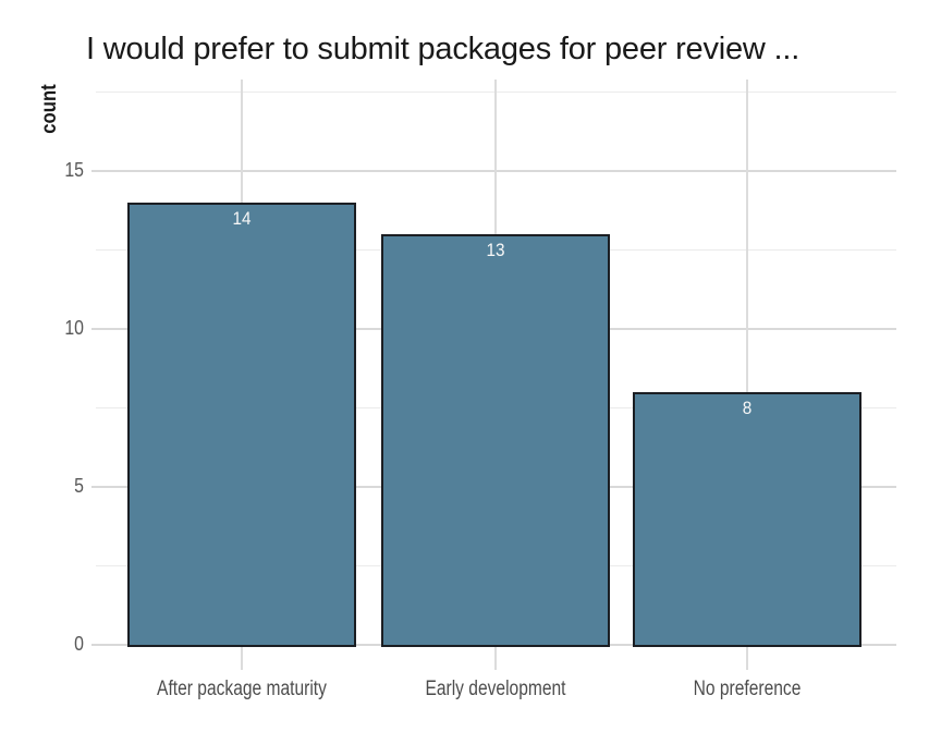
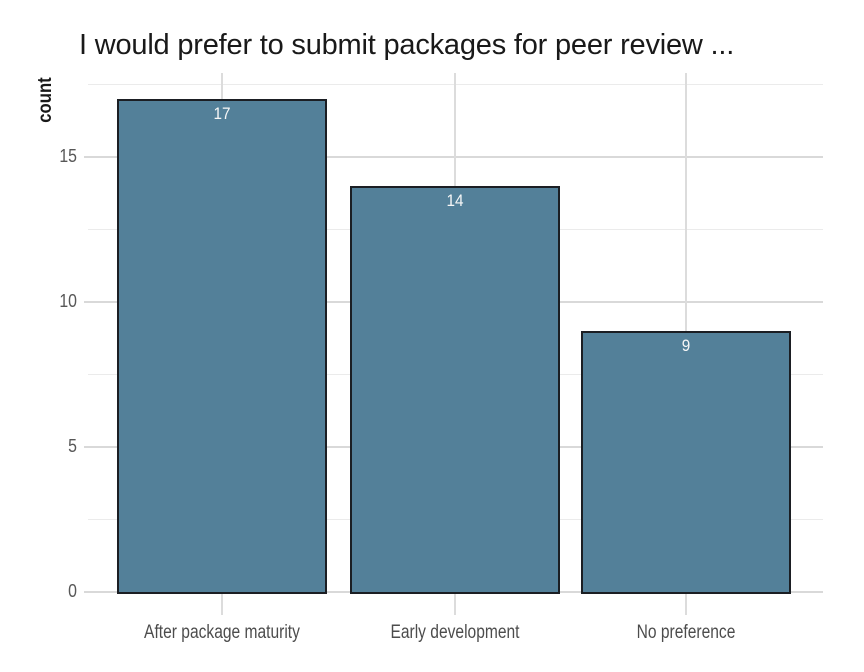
After package maturity: 14 -> 17
Early development: 13 -> 14
No preference: 8 -> 9
